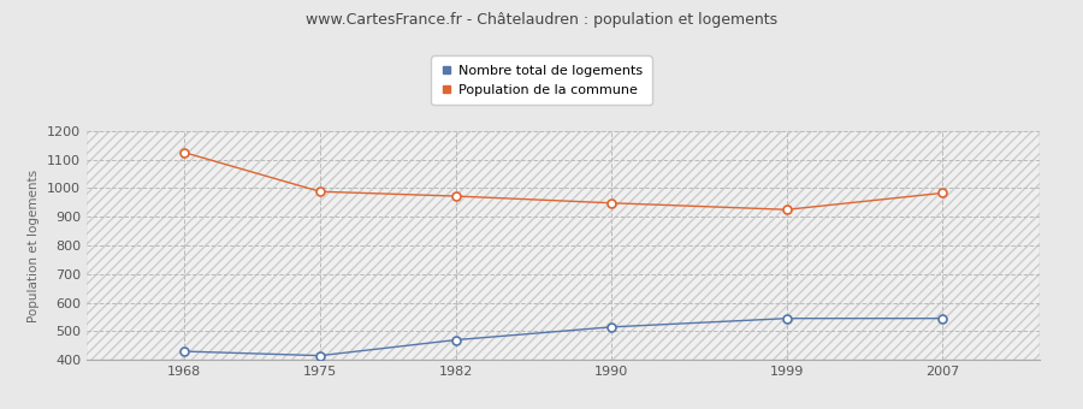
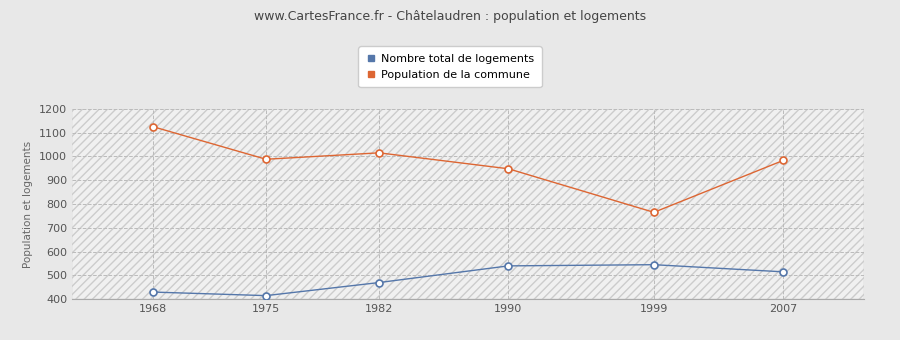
Population de la commune/1982: 972 -> 1015
Nombre total de logements/1990: 515 -> 540
Population de la commune/1999: 925 -> 765
Nombre total de logements/2007: 545 -> 515
